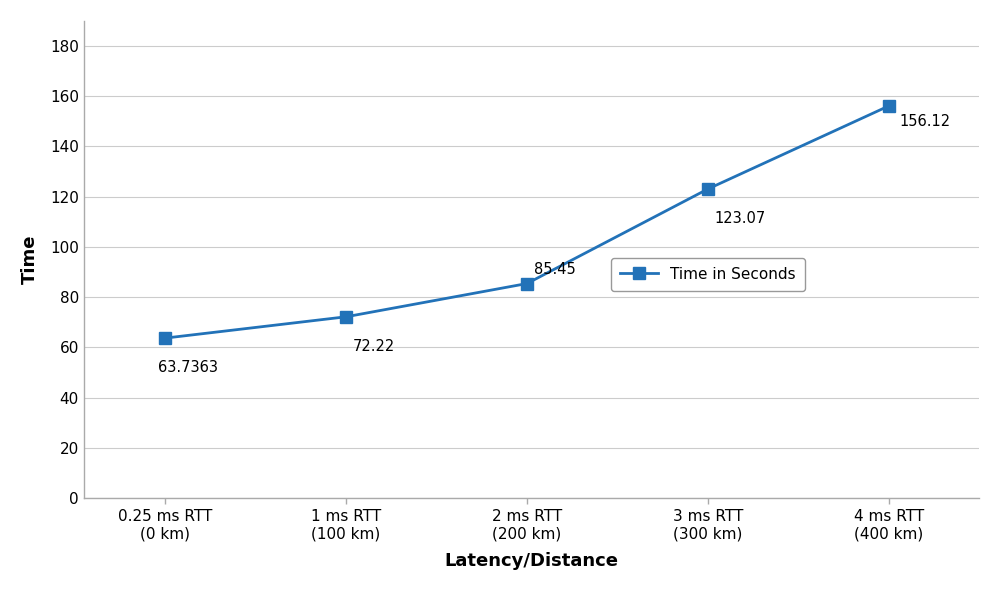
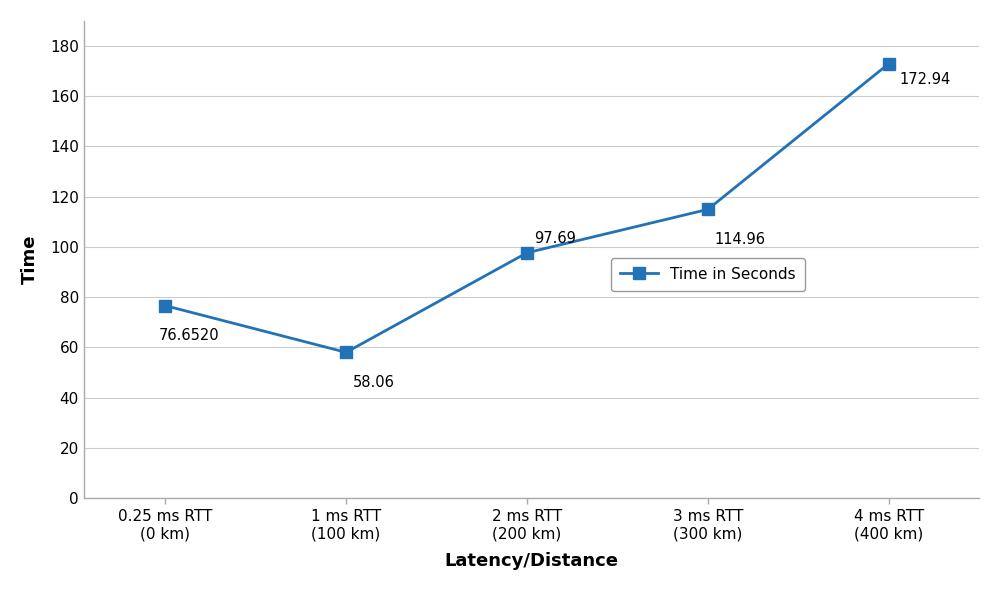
0.25 ms RTT (0 km): 63.7363 -> 76.6520
1 ms RTT (100 km): 72.22 -> 58.06
2 ms RTT (200 km): 85.45 -> 97.69
3 ms RTT (300 km): 123.07 -> 114.96
4 ms RTT (400 km): 156.12 -> 172.94
